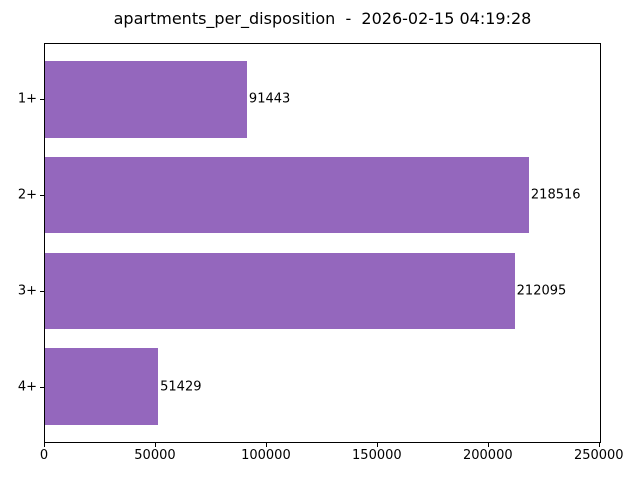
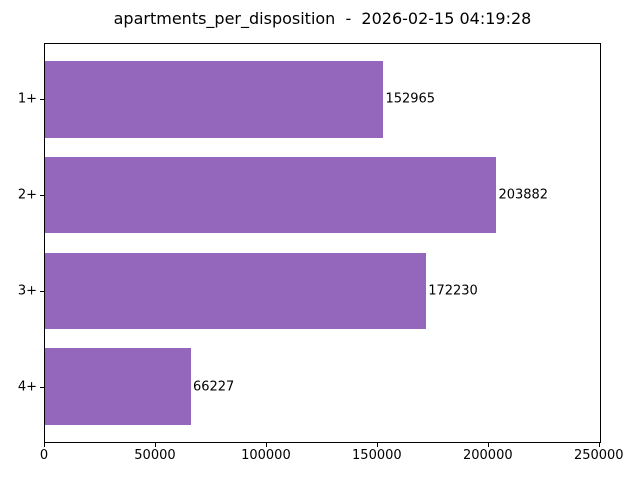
1+: 91443 -> 152965
2+: 218516 -> 203882
3+: 212095 -> 172230
4+: 51429 -> 66227
